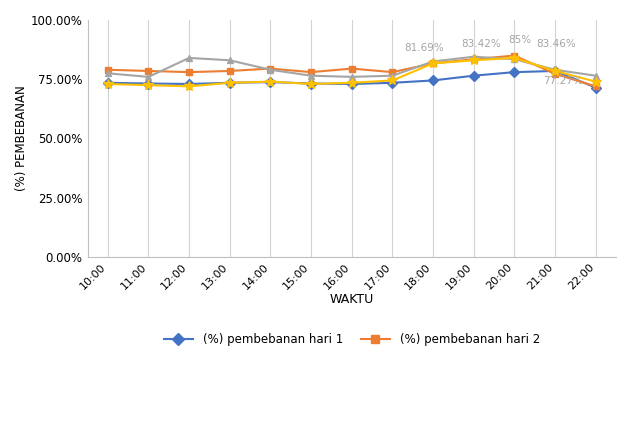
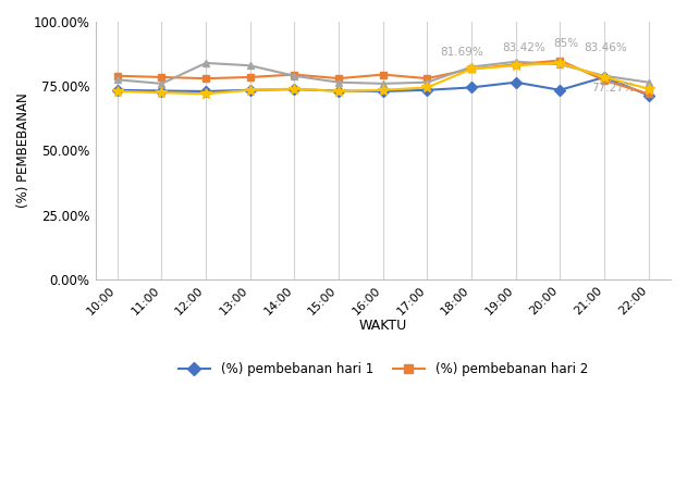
(%) pembebanan hari 1/20:00: 78.0% -> 73.5%
